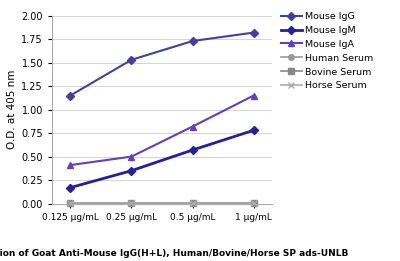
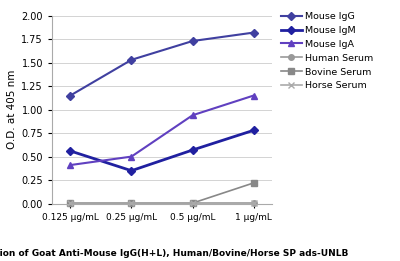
Mouse IgM/0.125 μg/mL: 0.17 -> 0.56
Mouse IgA/0.5 μg/mL: 0.82 -> 0.94
Bovine Serum/1 μg/mL: 0.01 -> 0.22
